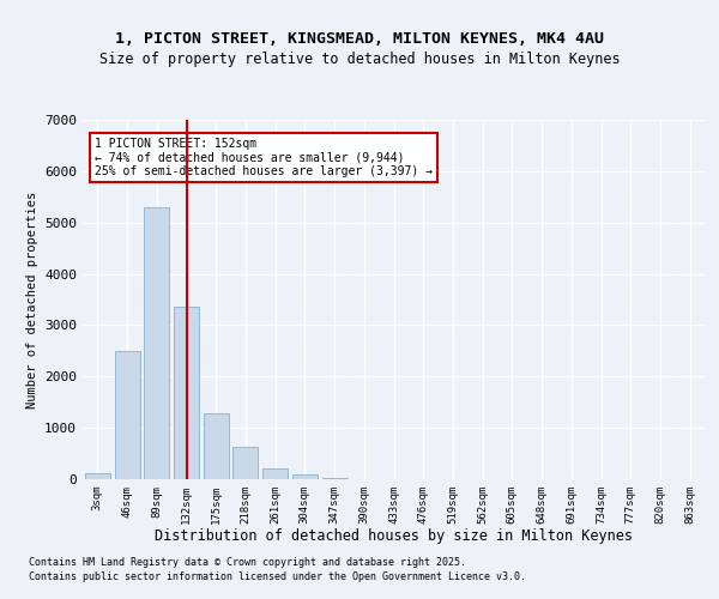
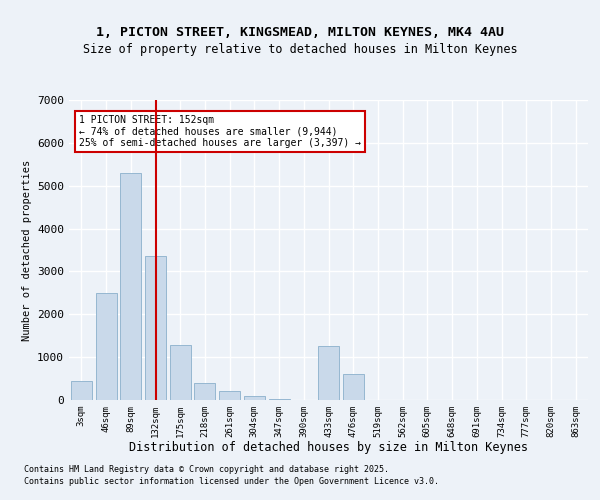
3sqm: 110 -> 450
218sqm: 620 -> 400
433sqm: 0 -> 1250
476sqm: 0 -> 600
